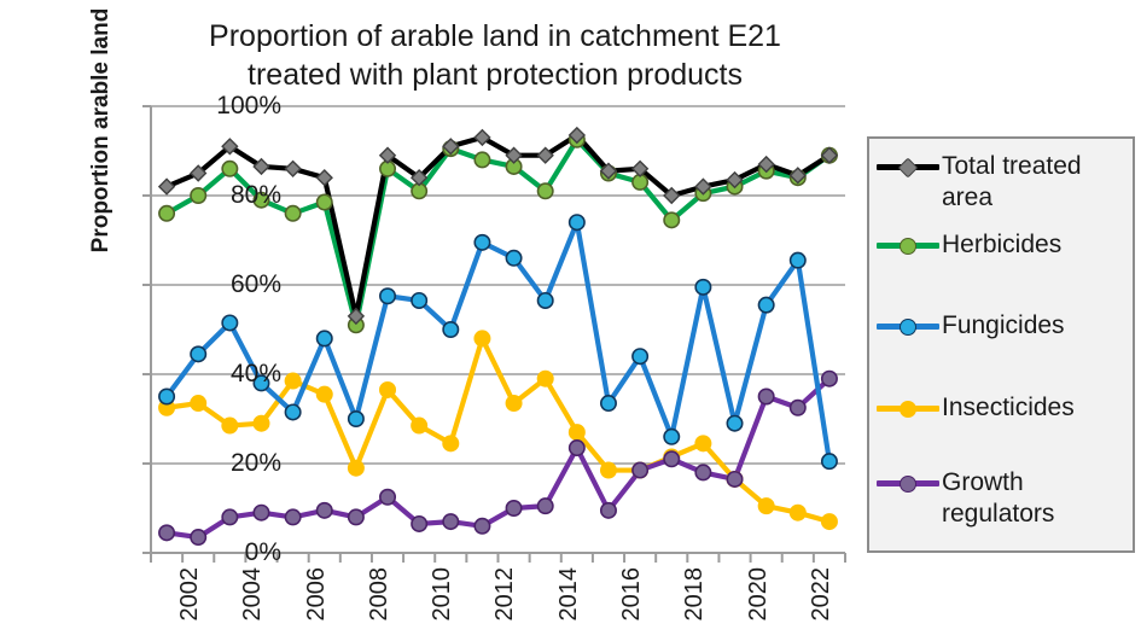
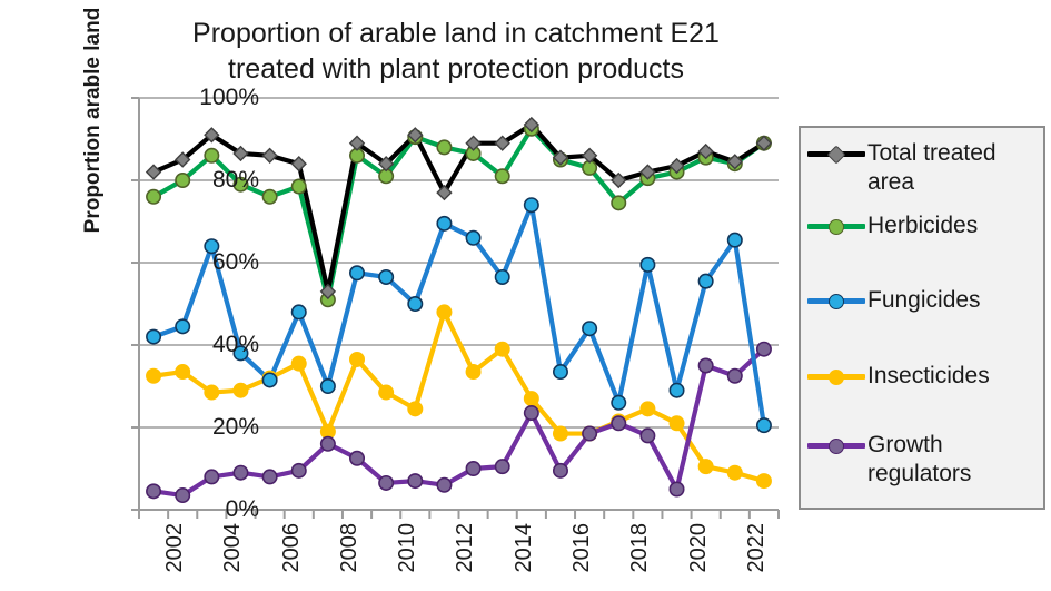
Fungicides/2002: 35% -> 42%
Fungicides/2004: 52% -> 64%
Insecticides/2006: 38% -> 32%
Growth regulators/2008: 8% -> 16%
Total treated area/2012: 93% -> 77%
Insecticides/2020: 16% -> 21%
Growth regulators/2020: 16% -> 5%
